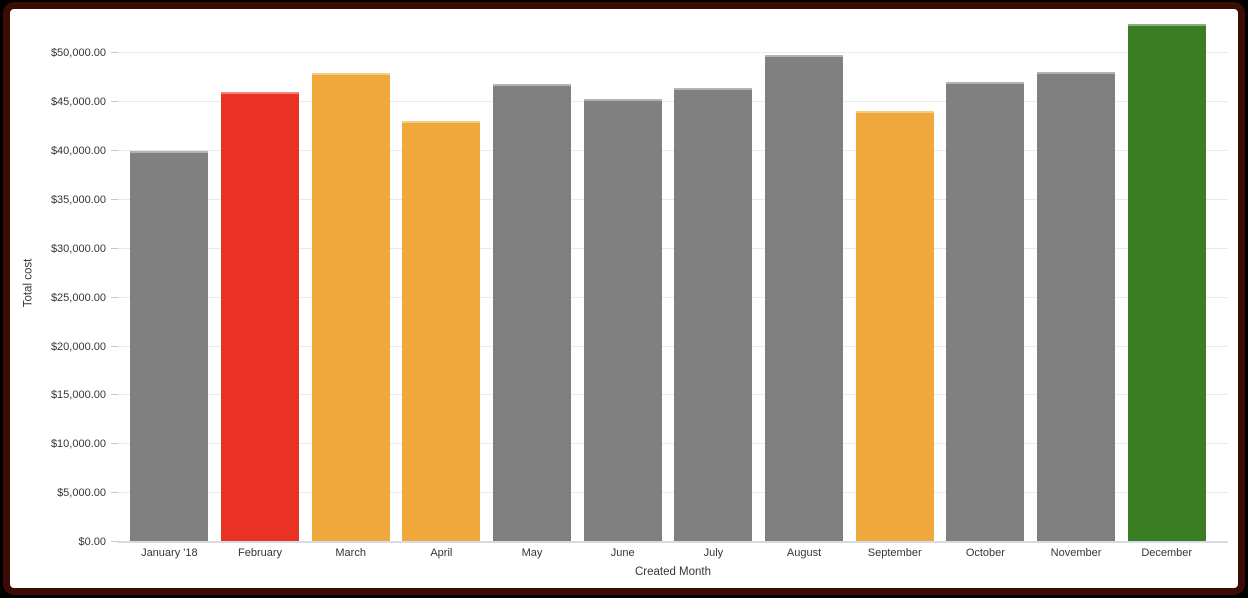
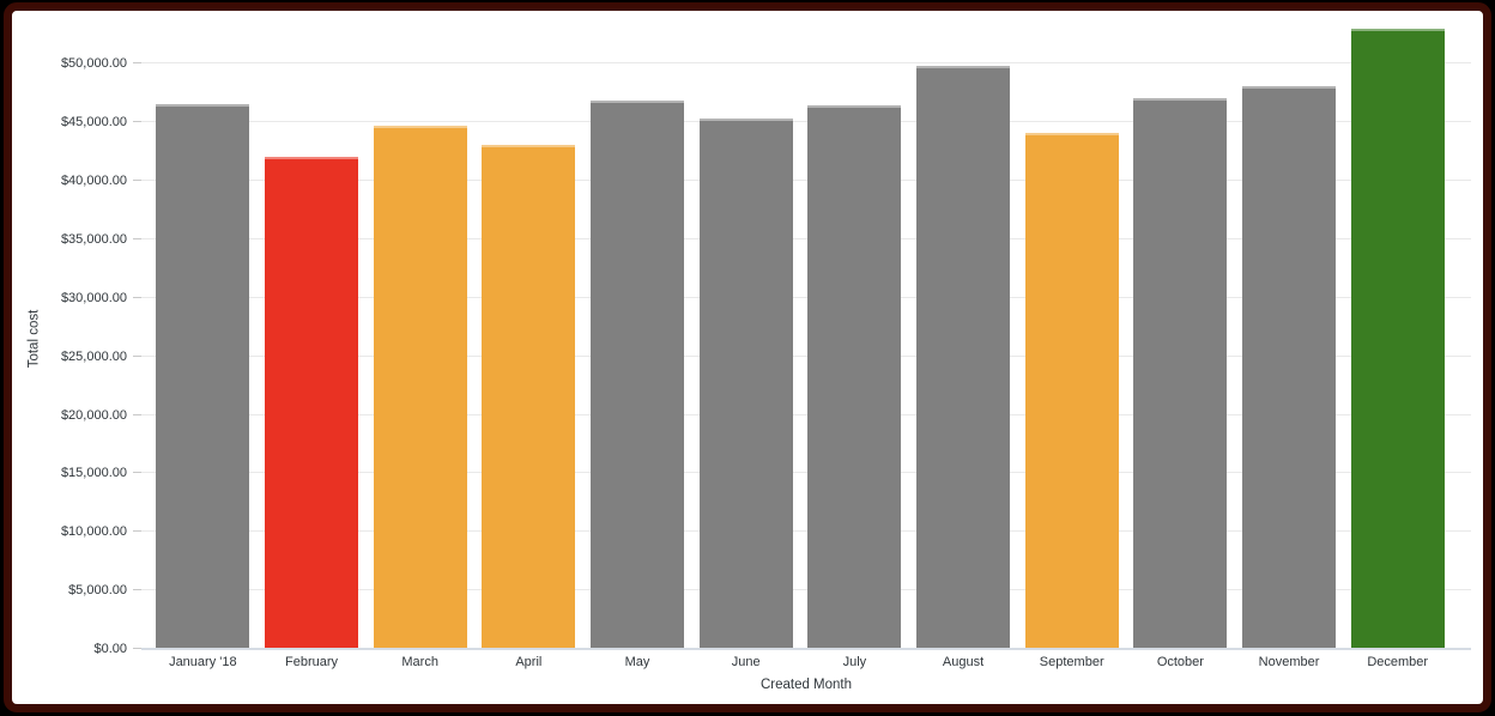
January '18: $40000 -> $47000
February: $46000 -> $42000
March: $48000 -> $45000
